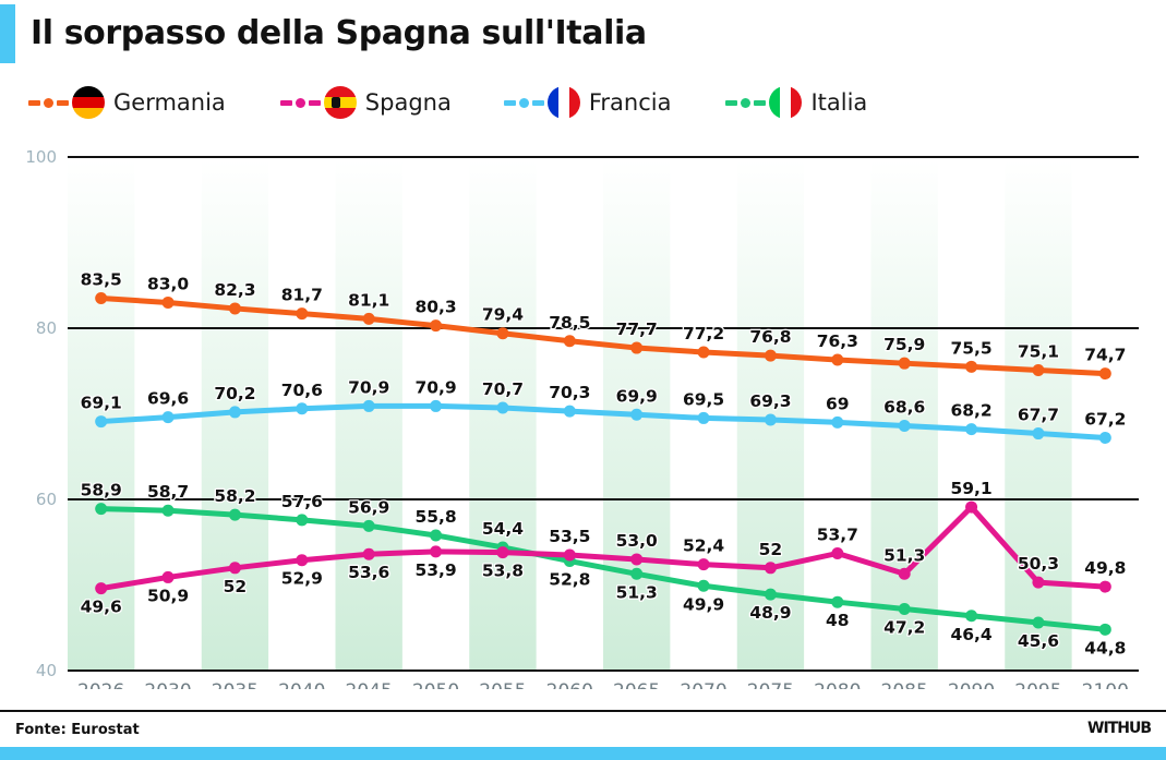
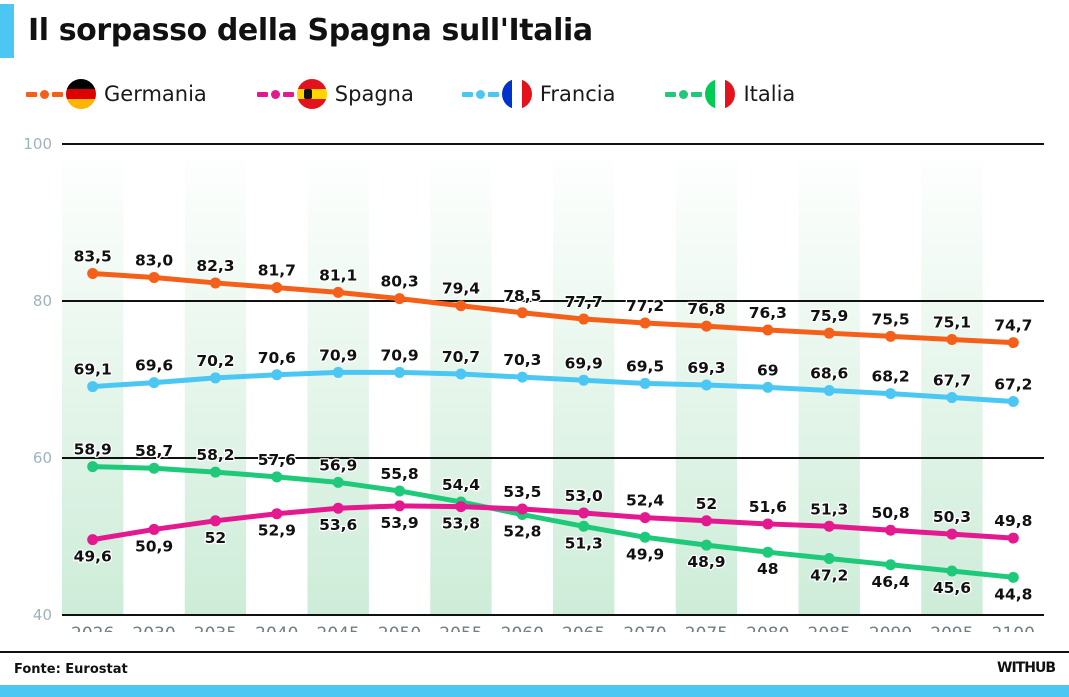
Spagna/2080: 53,7 -> 51,6
Spagna/2090: 59,1 -> 50,8
